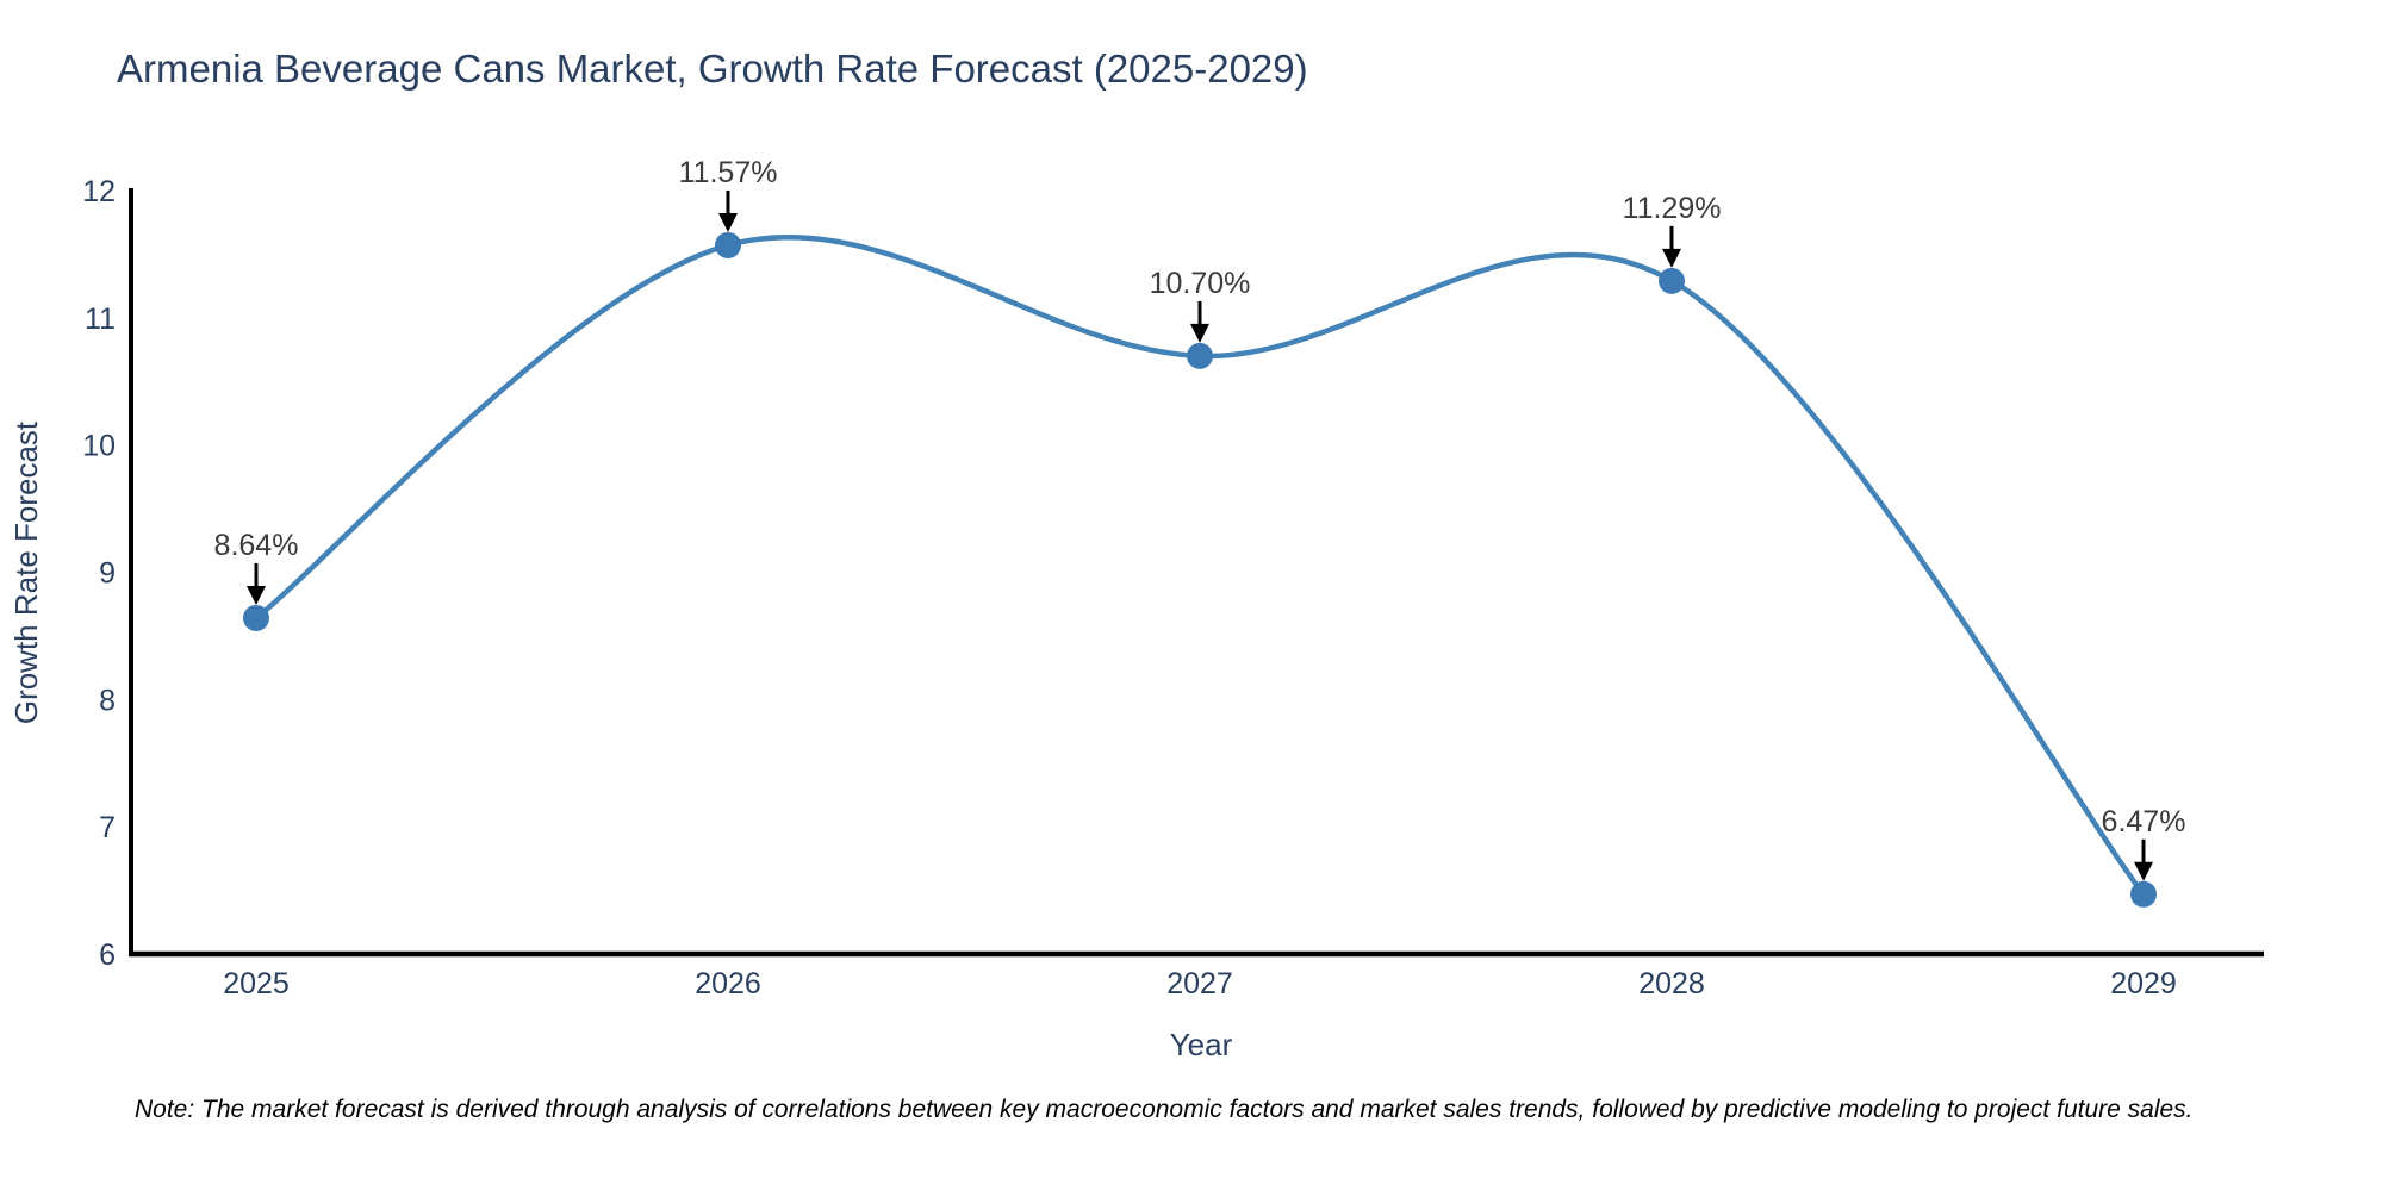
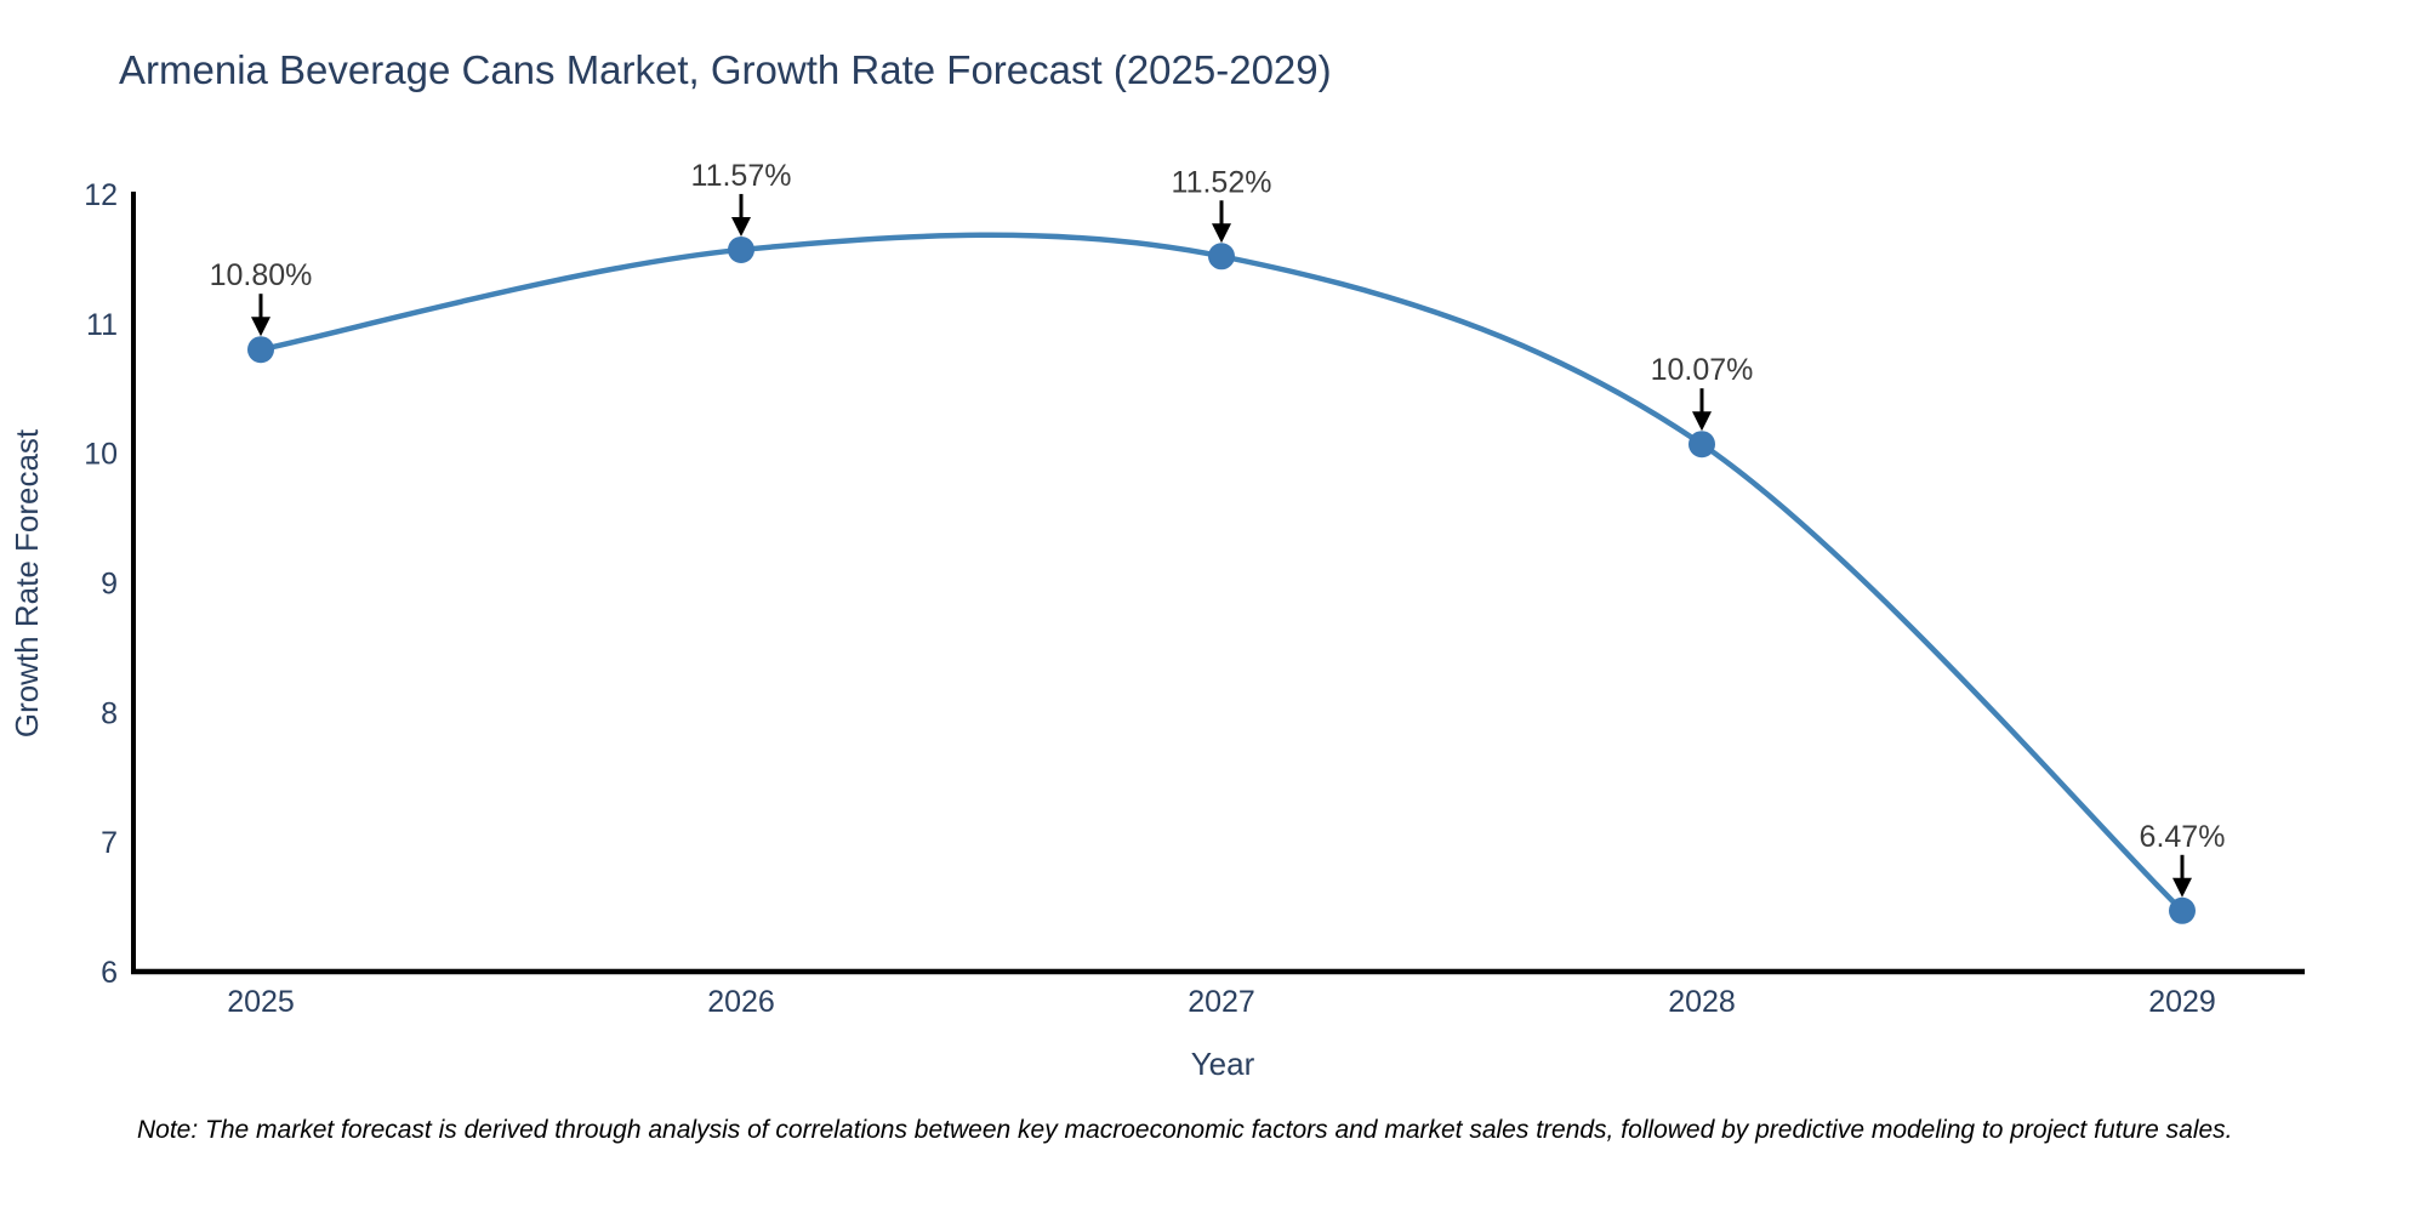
2025: 8.64% -> 10.80%
2027: 10.70% -> 11.52%
2028: 11.29% -> 10.07%
